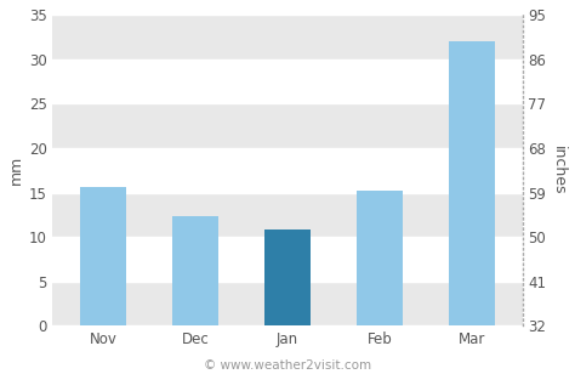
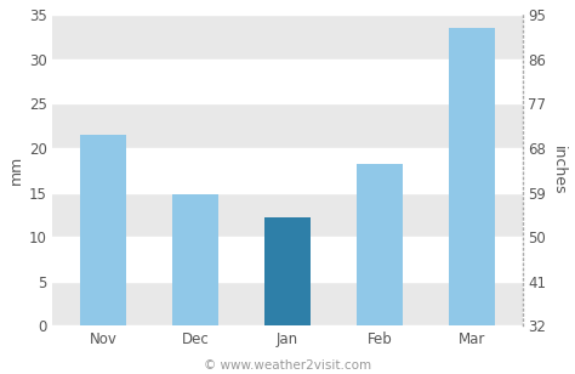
Nov: 15.6 -> 21.5
Dec: 12.4 -> 14.8
Jan: 10.8 -> 12.2
Feb: 15.2 -> 18.2
Mar: 32.0 -> 33.5
